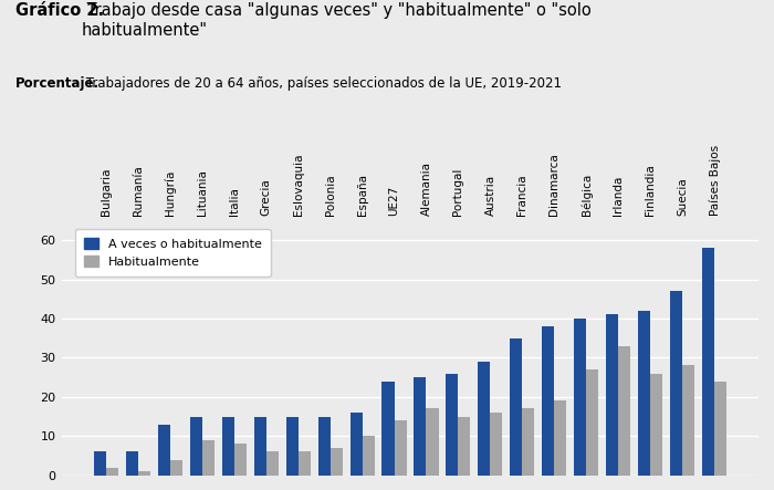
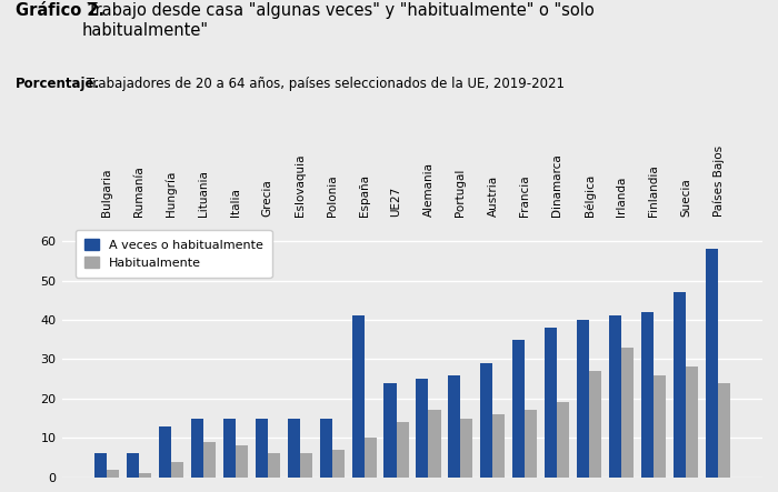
A veces o habitualmente/España: 16 -> 41
